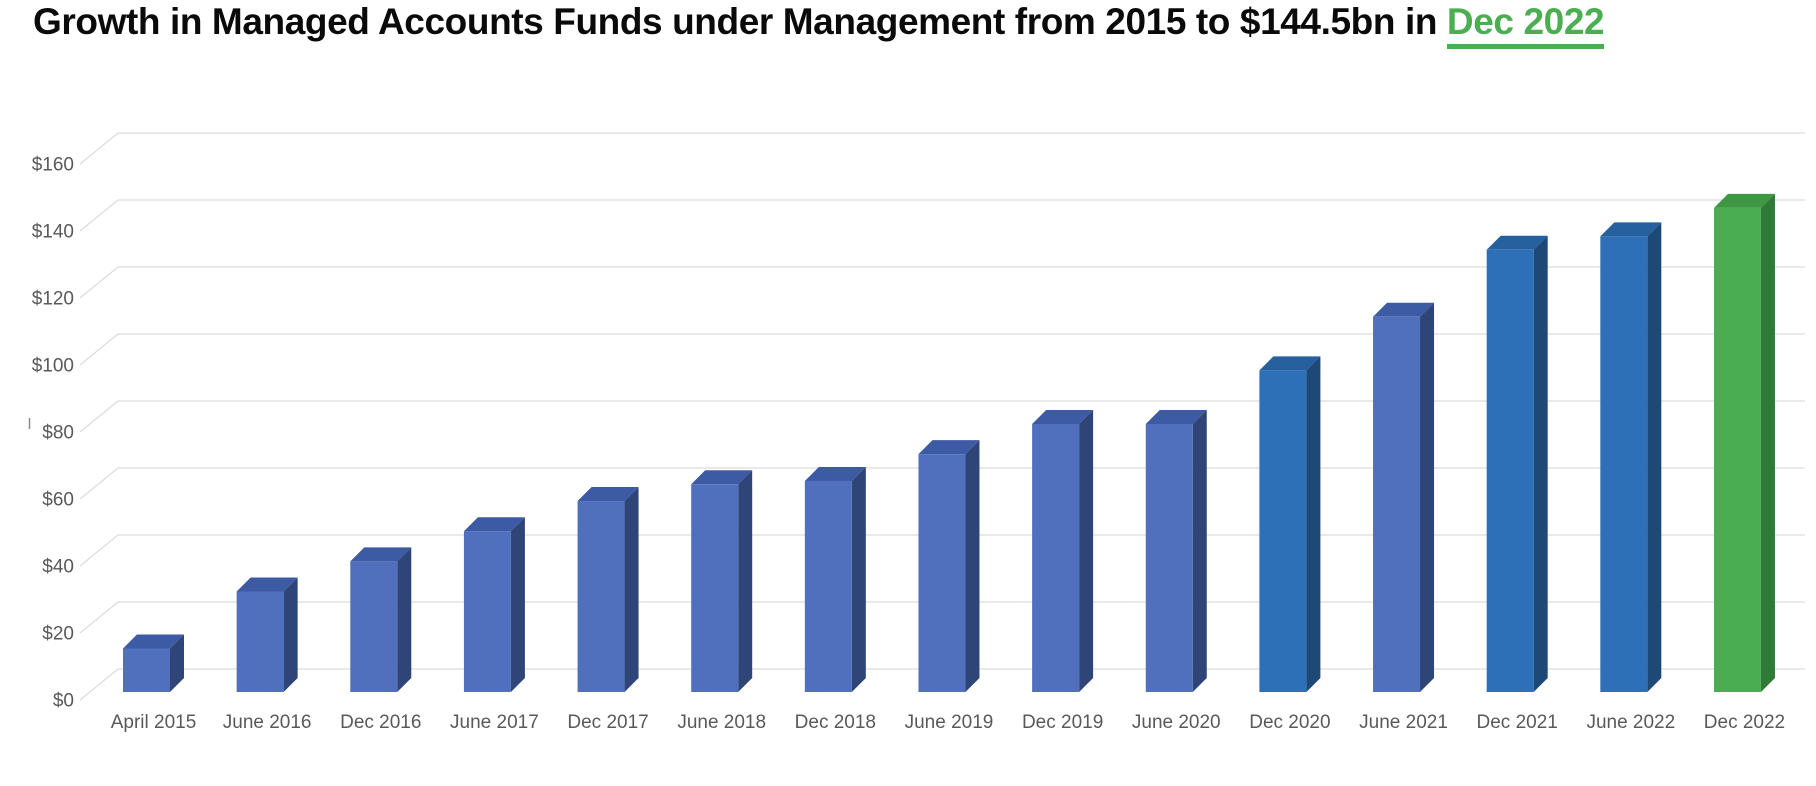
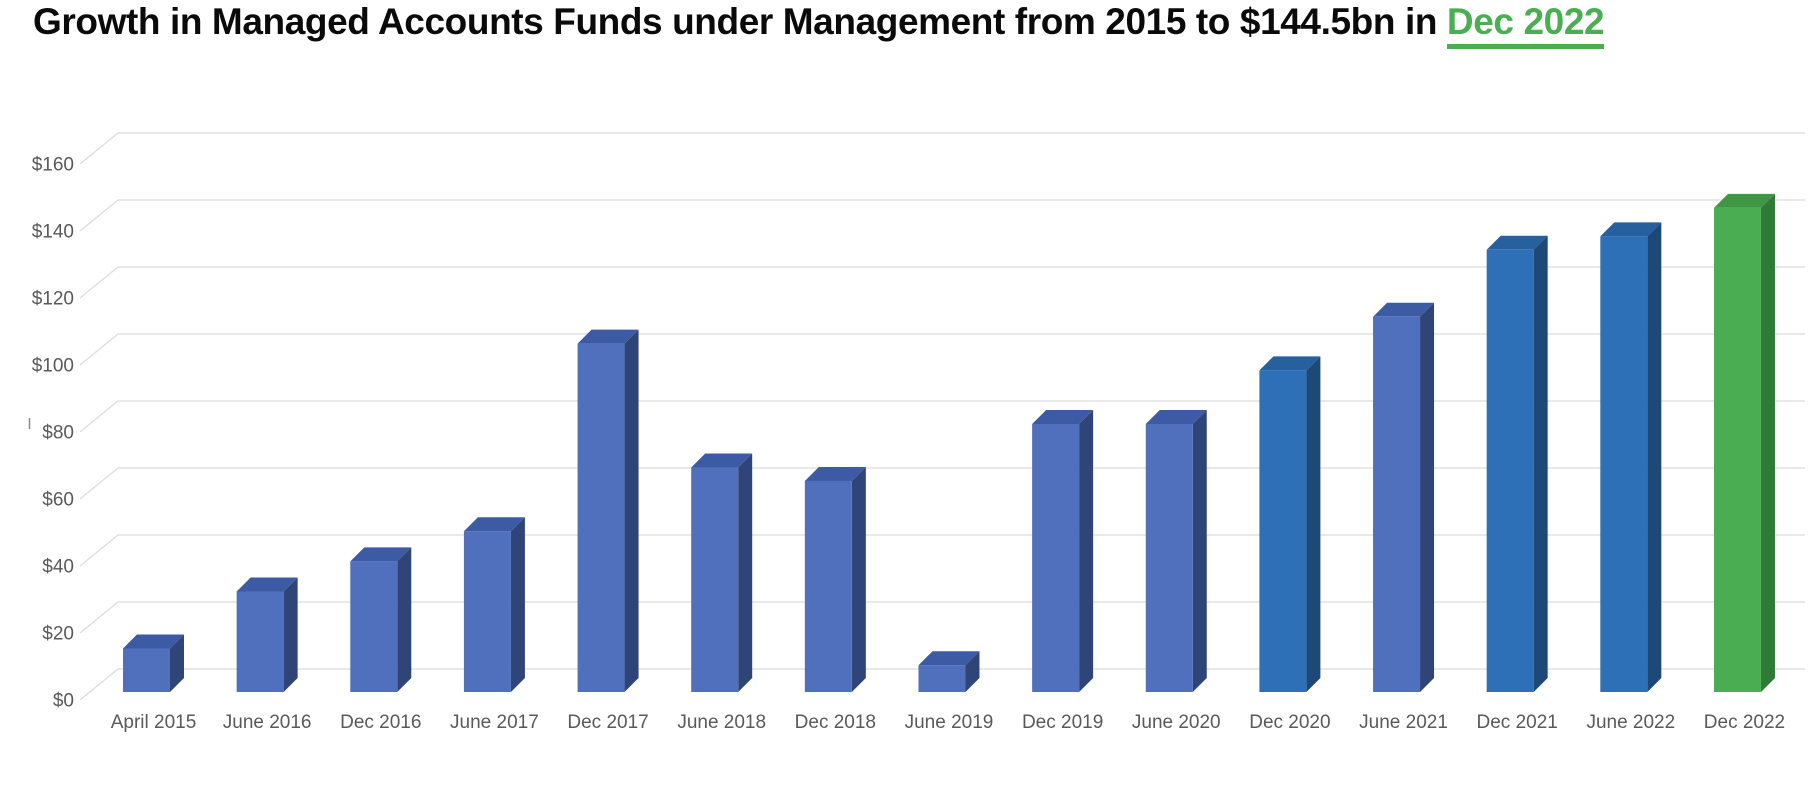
Dec 2017: $57 -> $104
June 2018: $62 -> $67
June 2019: $71 -> $8
